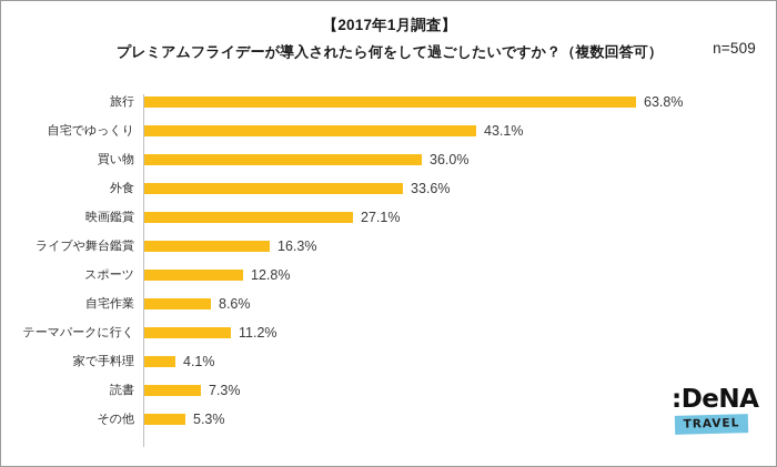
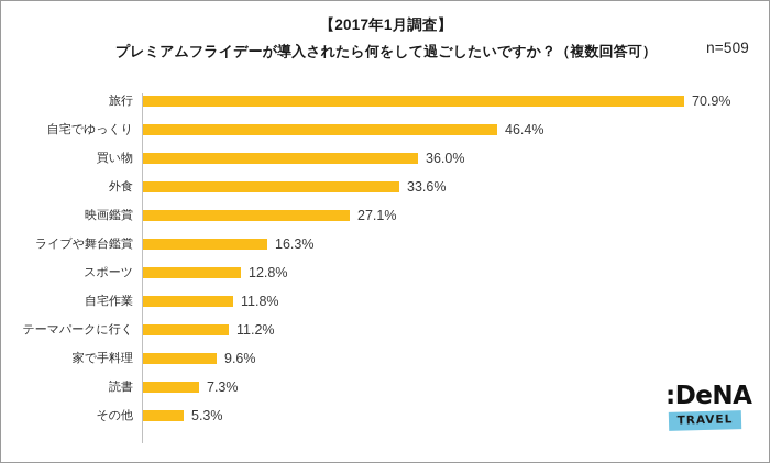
旅行: 63.8% -> 70.9%
自宅でゆっくり: 43.1% -> 46.4%
自宅作業: 8.6% -> 11.8%
家で手料理: 4.1% -> 9.6%
